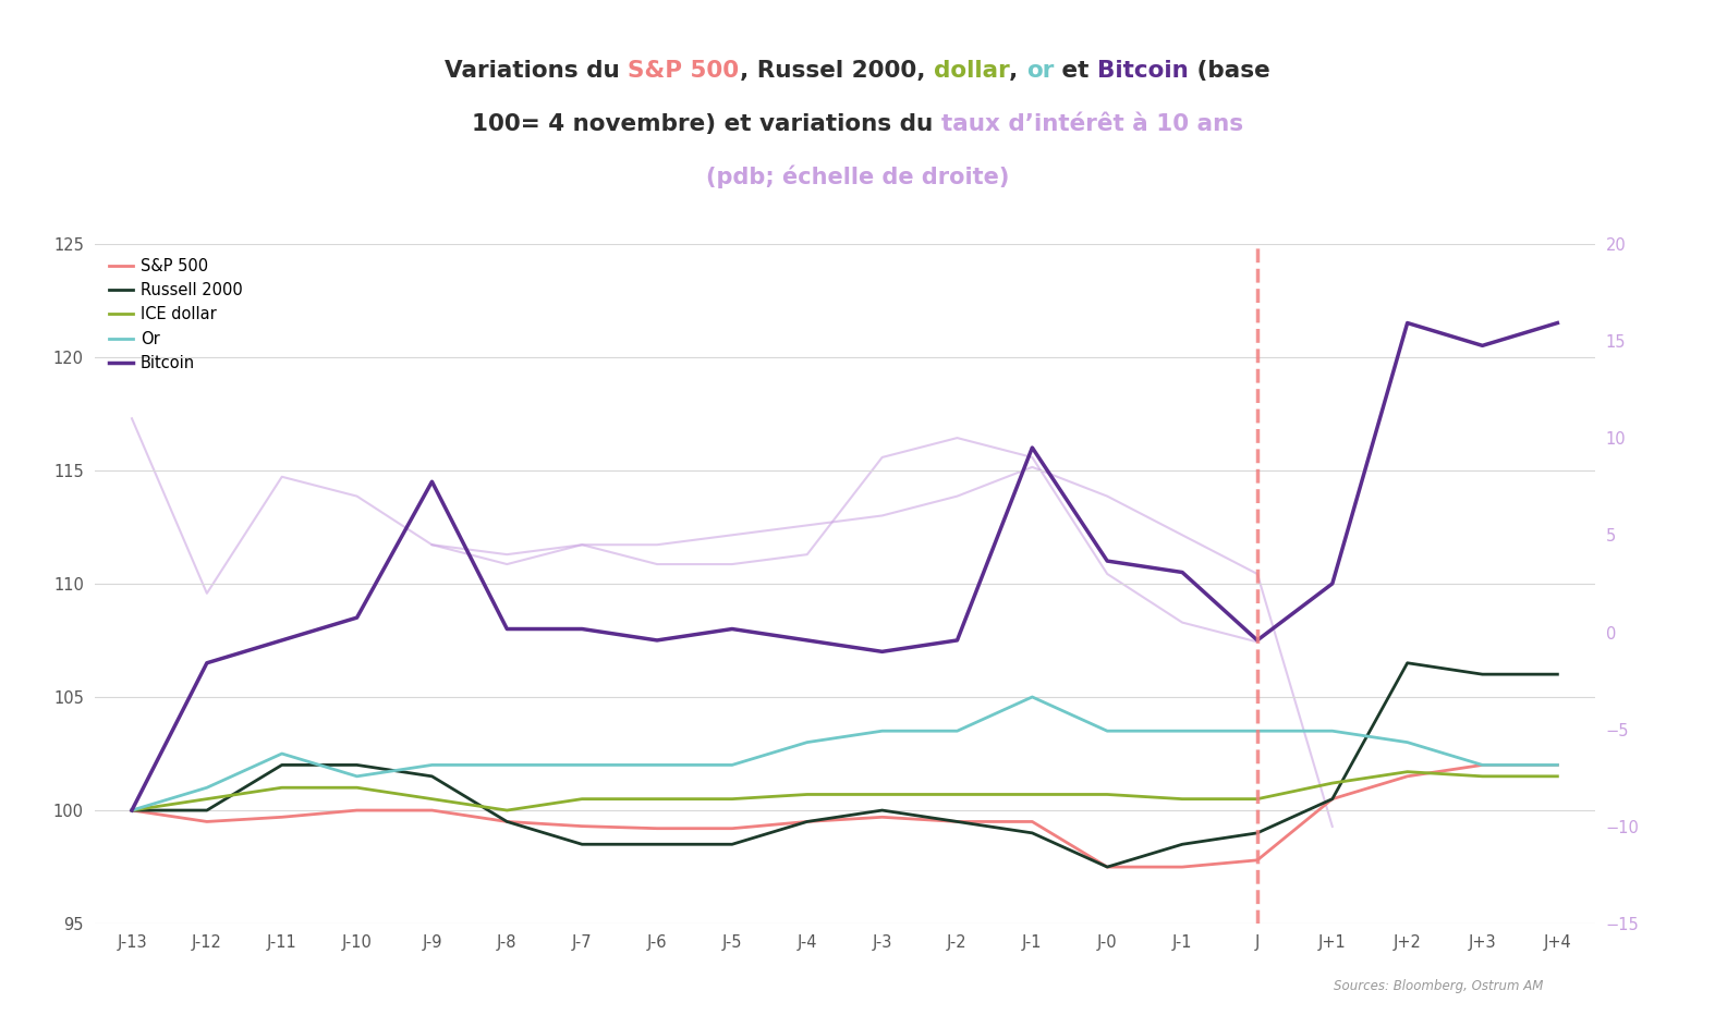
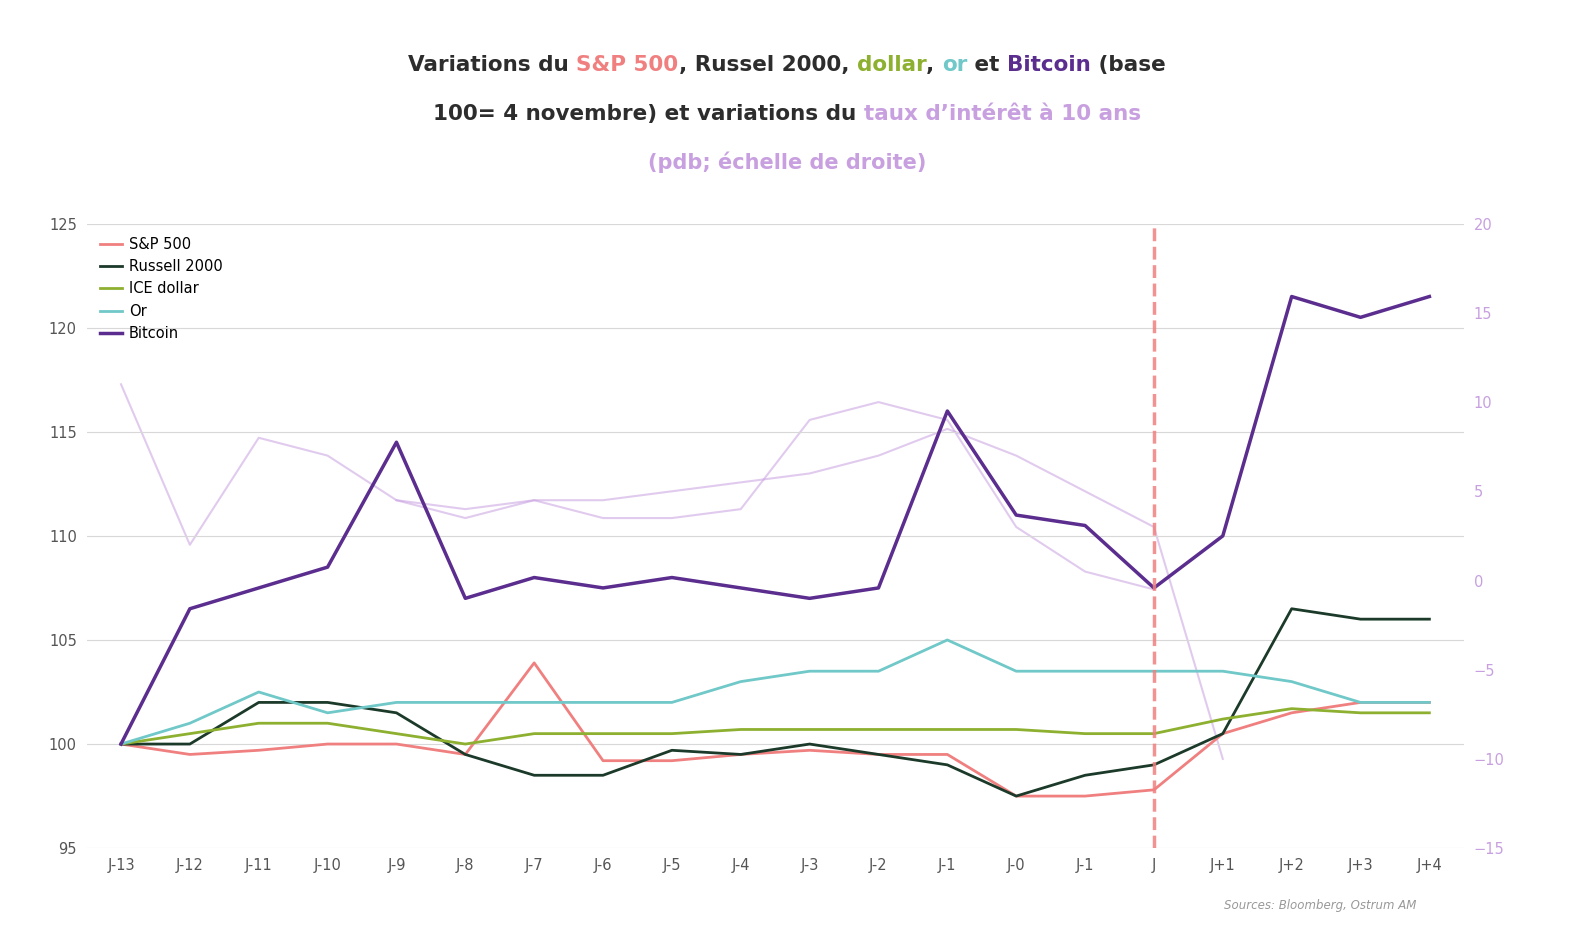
Bitcoin/J-8: 108.0 -> 107.0
S&P 500/J-7: 99.3 -> 103.9
Russell 2000/J-5: 98.5 -> 99.7
